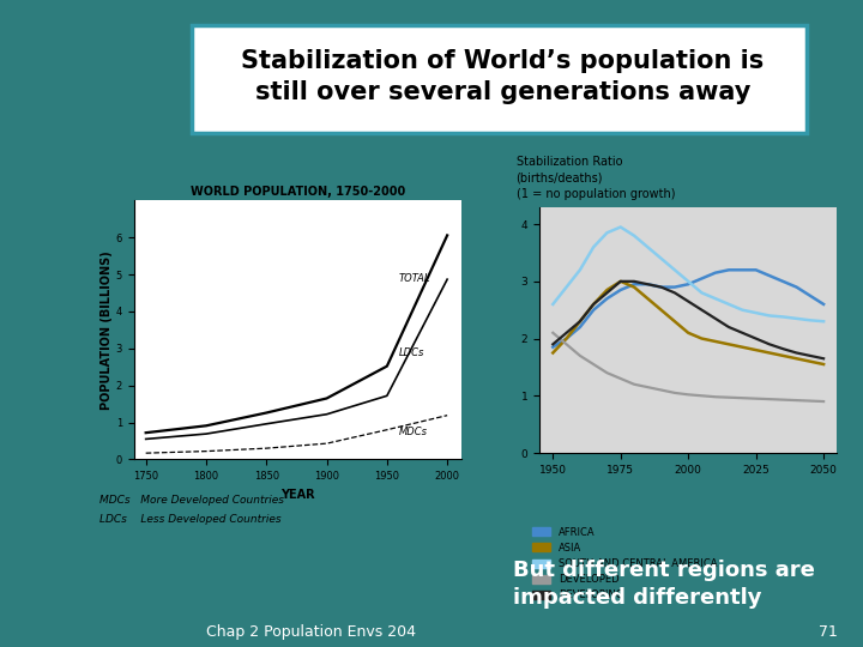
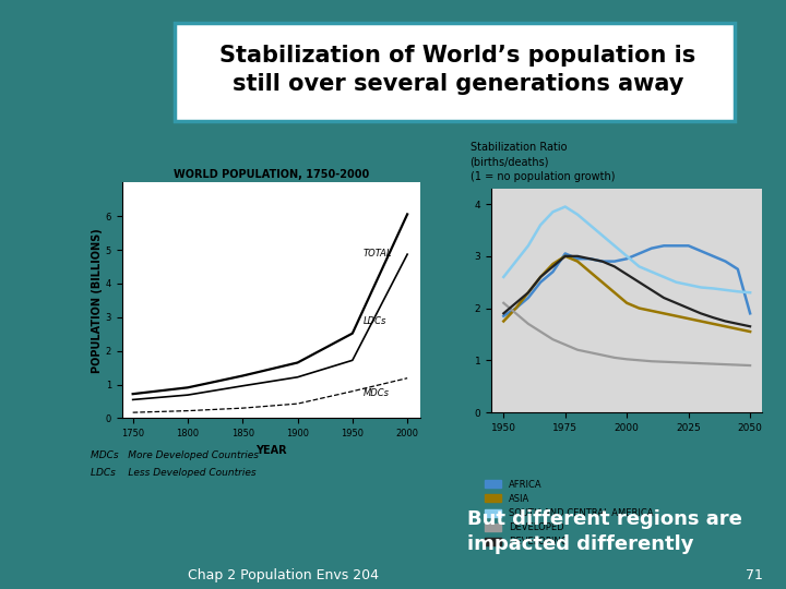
AFRICA/1975: 2.85 -> 3.05
AFRICA/2050: 2.60 -> 1.90
